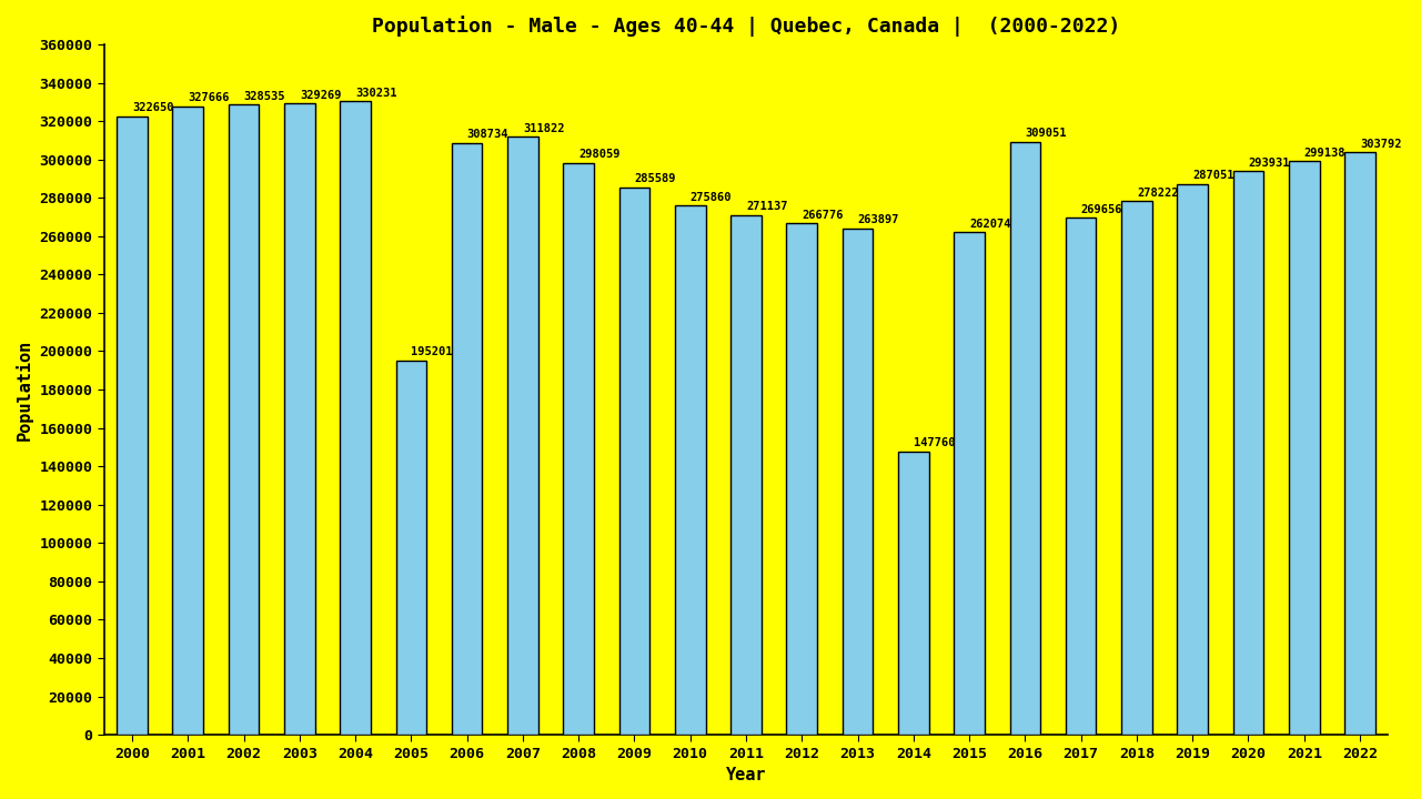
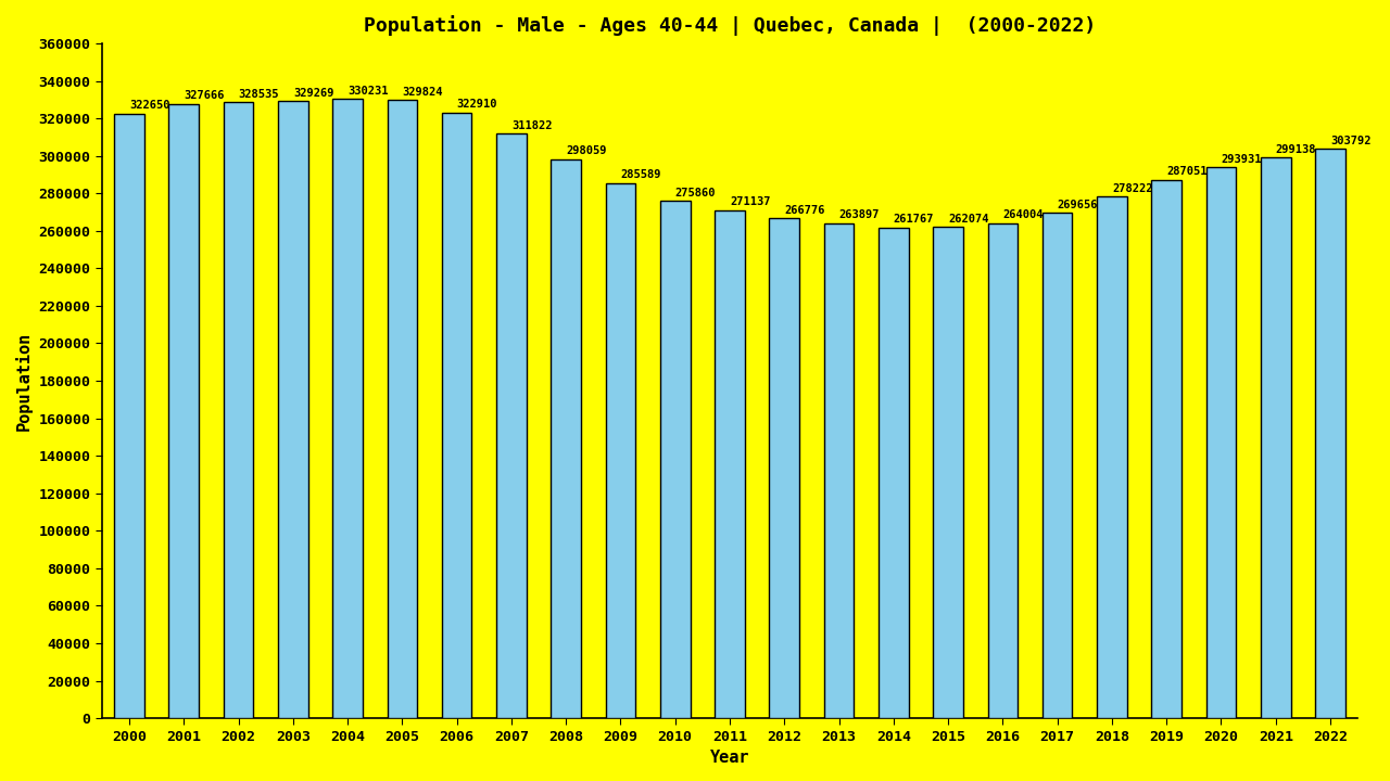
2005: 195201 -> 329824
2006: 308734 -> 322910
2014: 147760 -> 261767
2016: 309051 -> 264004
